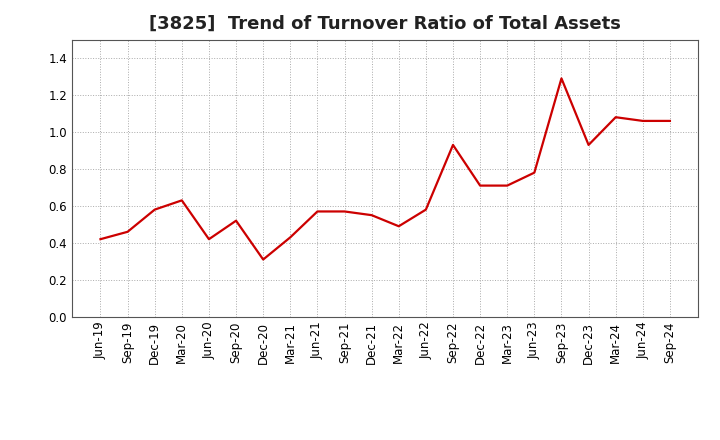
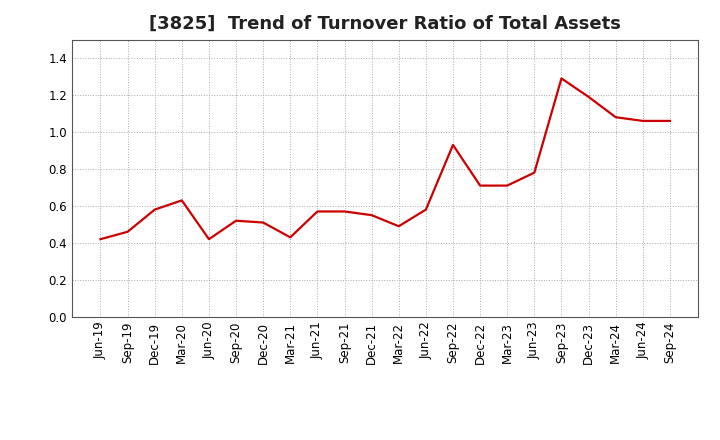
Dec-20: 0.31 -> 0.51
Dec-23: 0.93 -> 1.19
